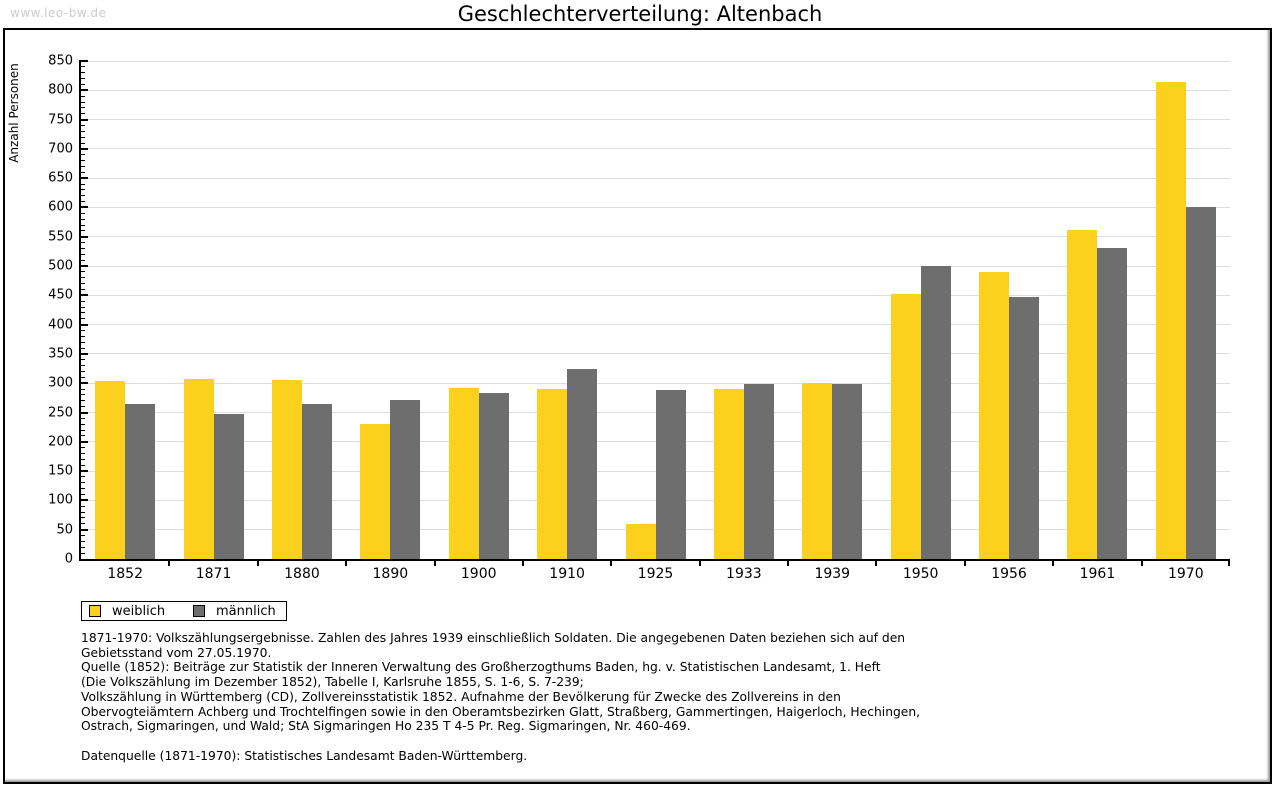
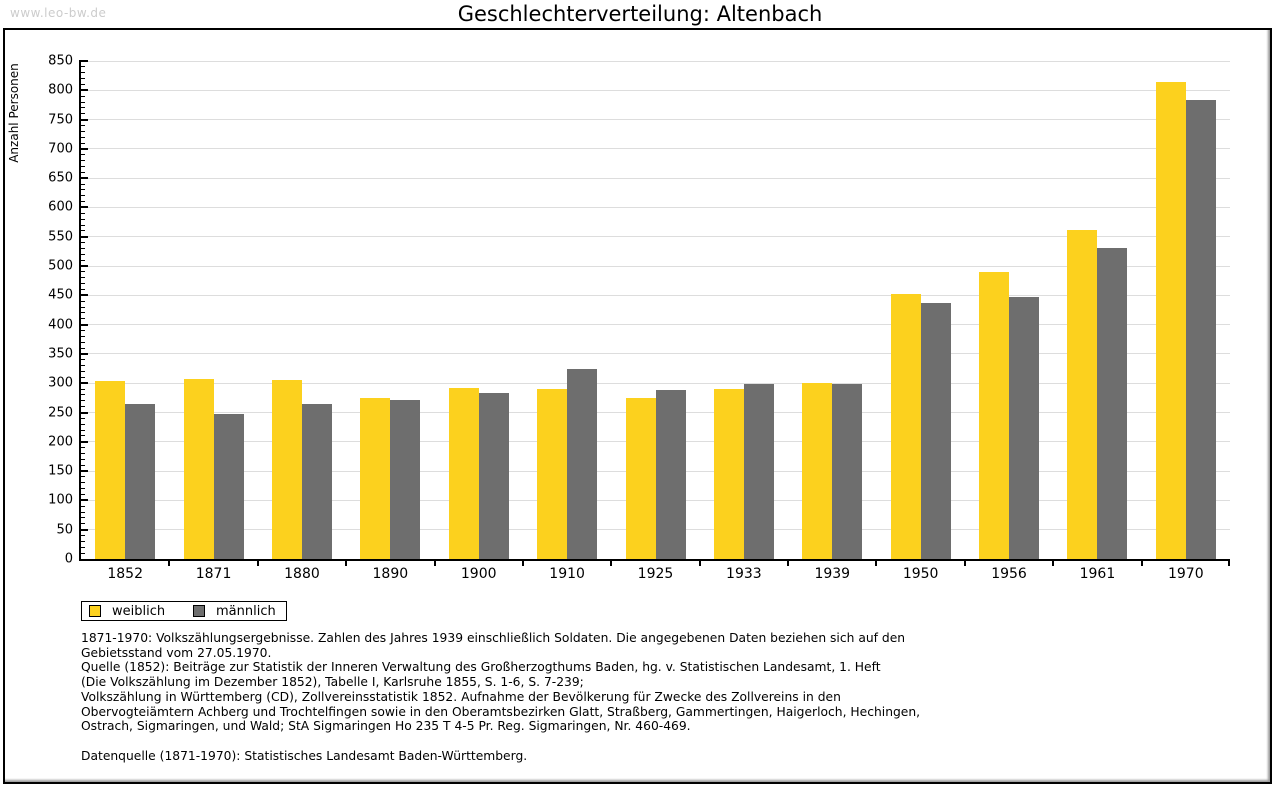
weiblich/1890: 230 -> 270
weiblich/1925: 60 -> 270
männlich/1950: 500 -> 440
männlich/1970: 600 -> 780
